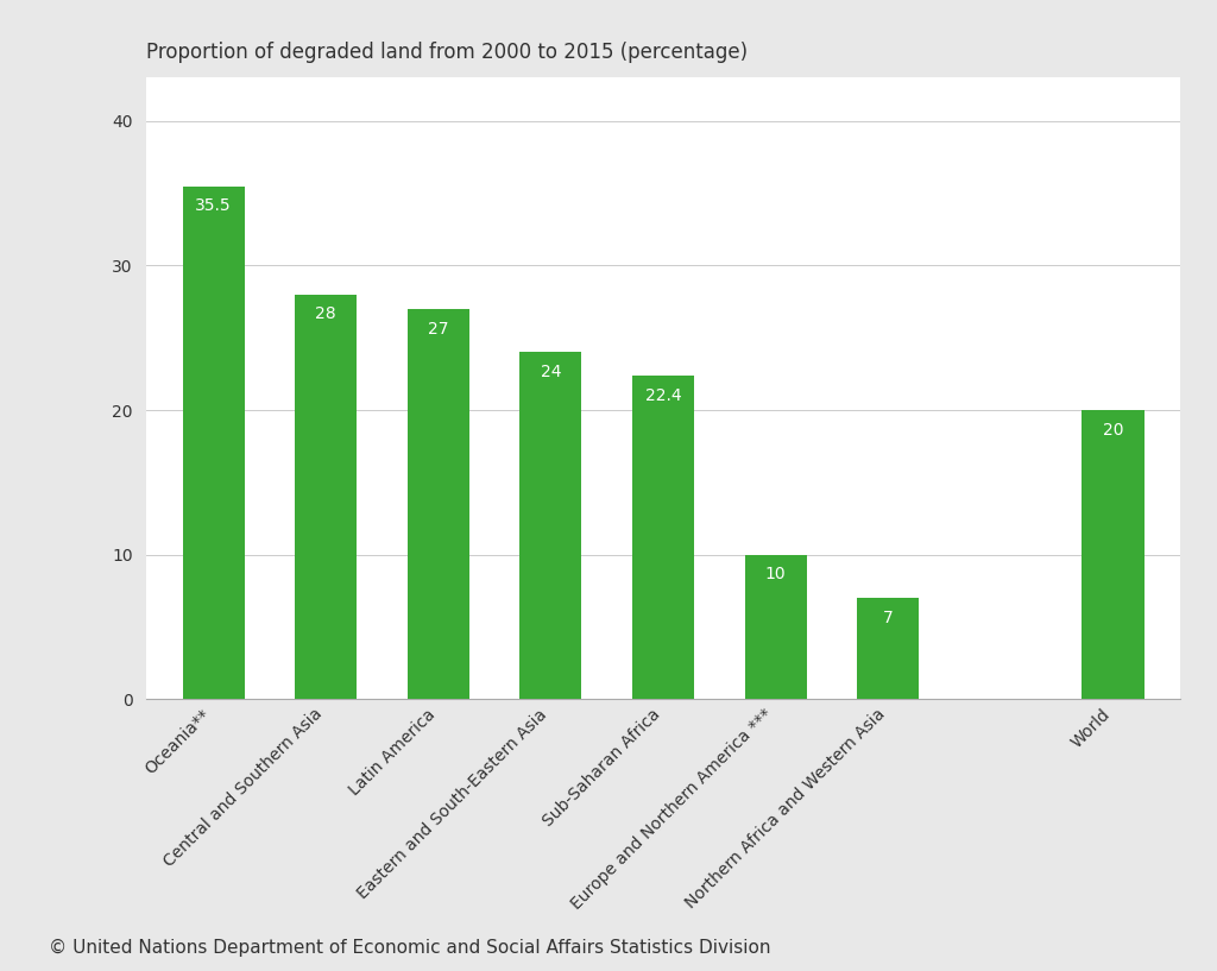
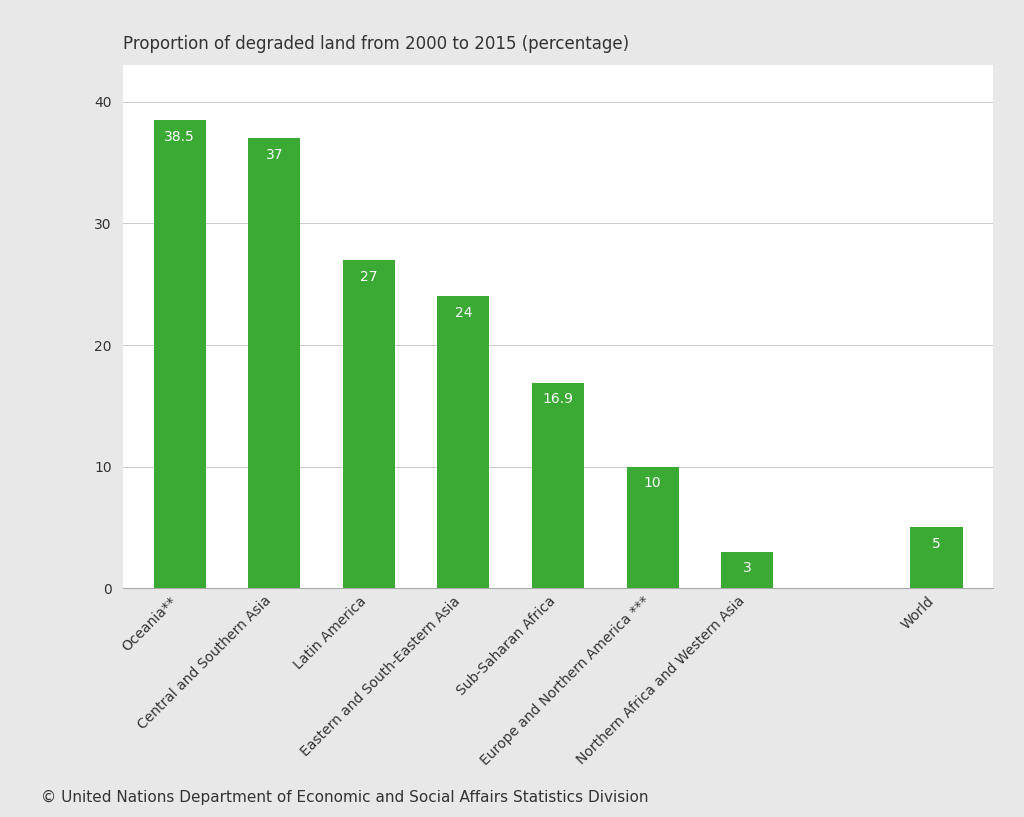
Oceania**: 35.5 -> 38.5
Central and Southern Asia: 28 -> 37
Sub-Saharan Africa: 22.4 -> 16.9
Northern Africa and Western Asia: 7 -> 3
World: 20 -> 5
